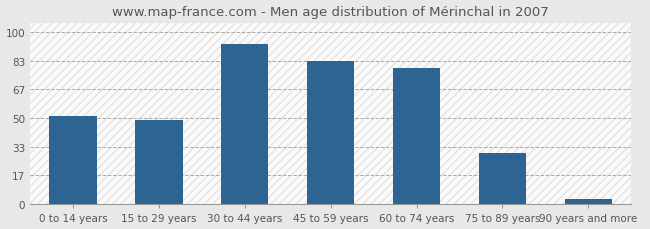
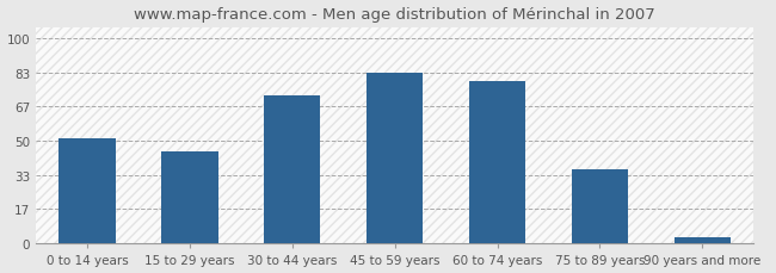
15 to 29 years: 49 -> 45
30 to 44 years: 93 -> 72
75 to 89 years: 30 -> 36
